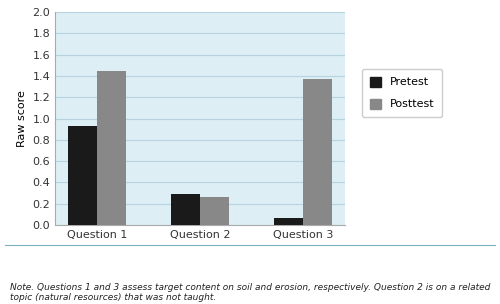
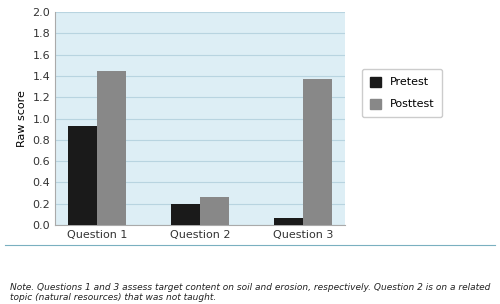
Pretest/Question 2: 0.29 -> 0.20
